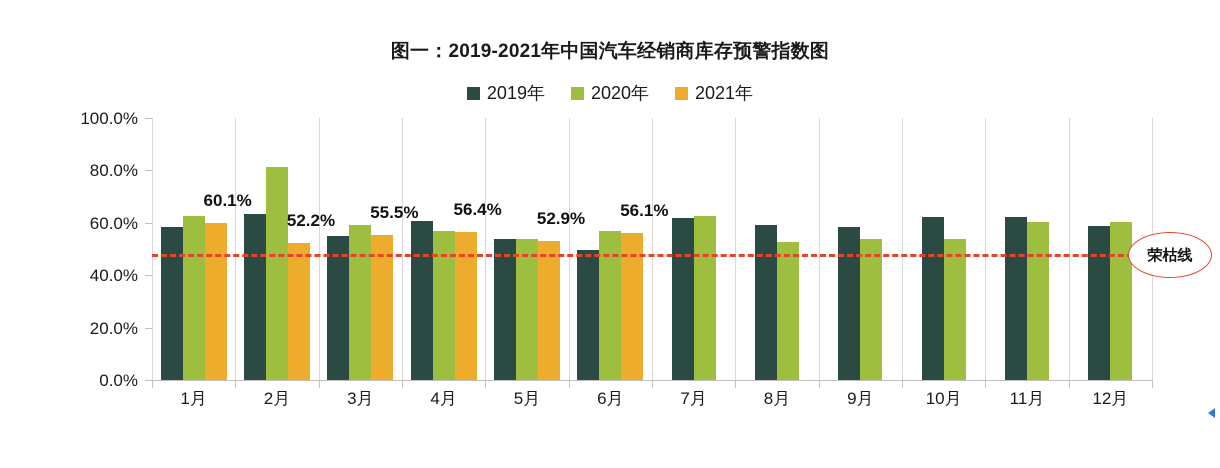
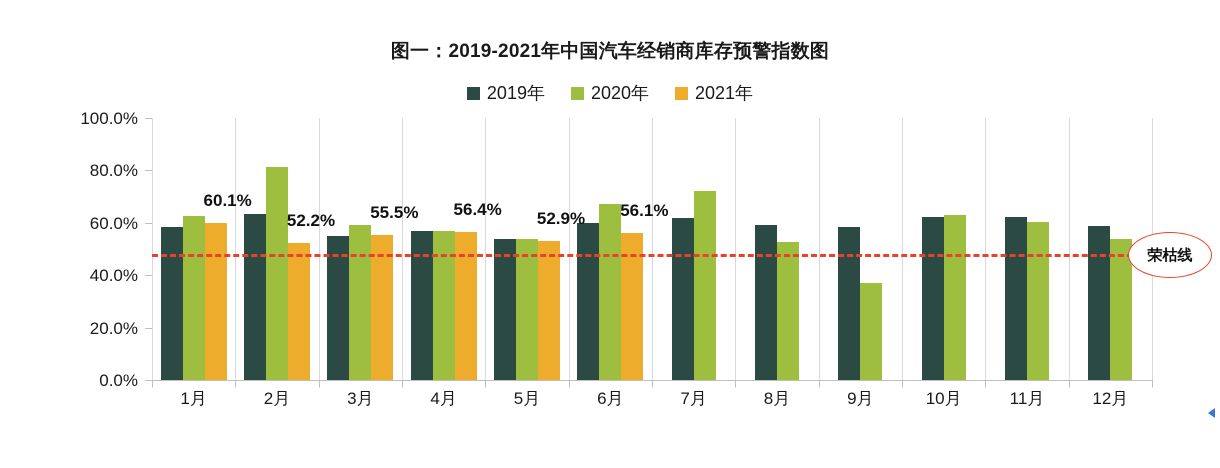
2019年/4月: 61% -> 57%
2019年/6月: 50% -> 60%
2020年/6月: 57% -> 67%
2020年/7月: 63% -> 72%
2020年/9月: 54% -> 37%
2020年/10月: 54% -> 63%
2020年/12月: 60% -> 54%
